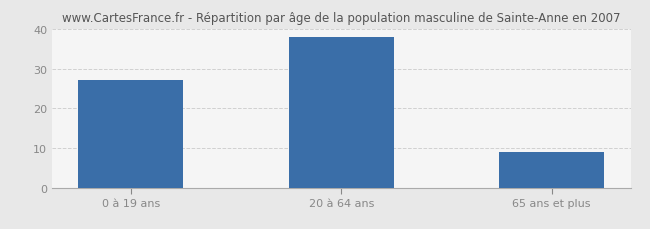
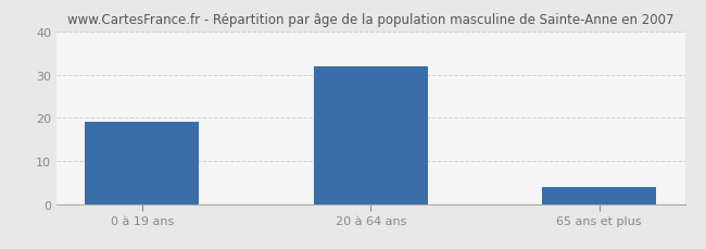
0 à 19 ans: 27 -> 19
20 à 64 ans: 38 -> 32
65 ans et plus: 9 -> 4
